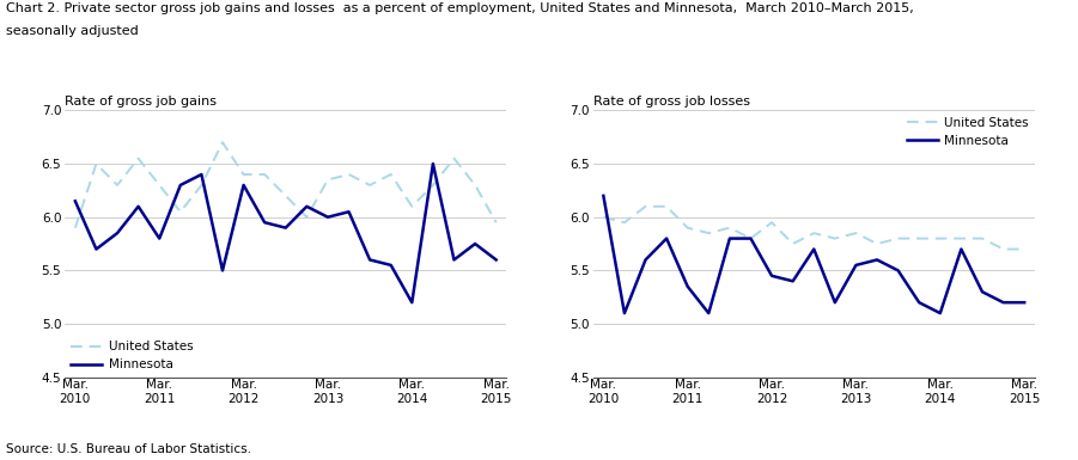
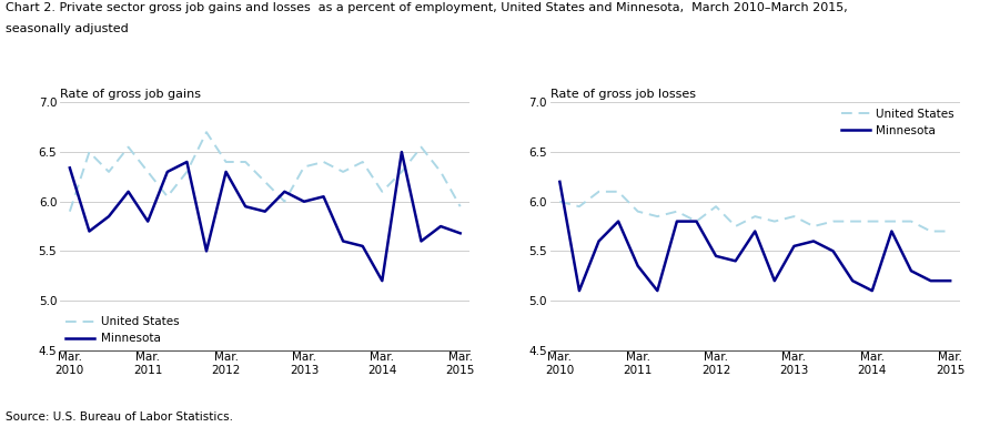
Rate of gross job gains/Minnesota/Mar. 2010: 6.15 -> 6.34
Rate of gross job gains/Minnesota/Mar. 2015: 5.60 -> 5.68
